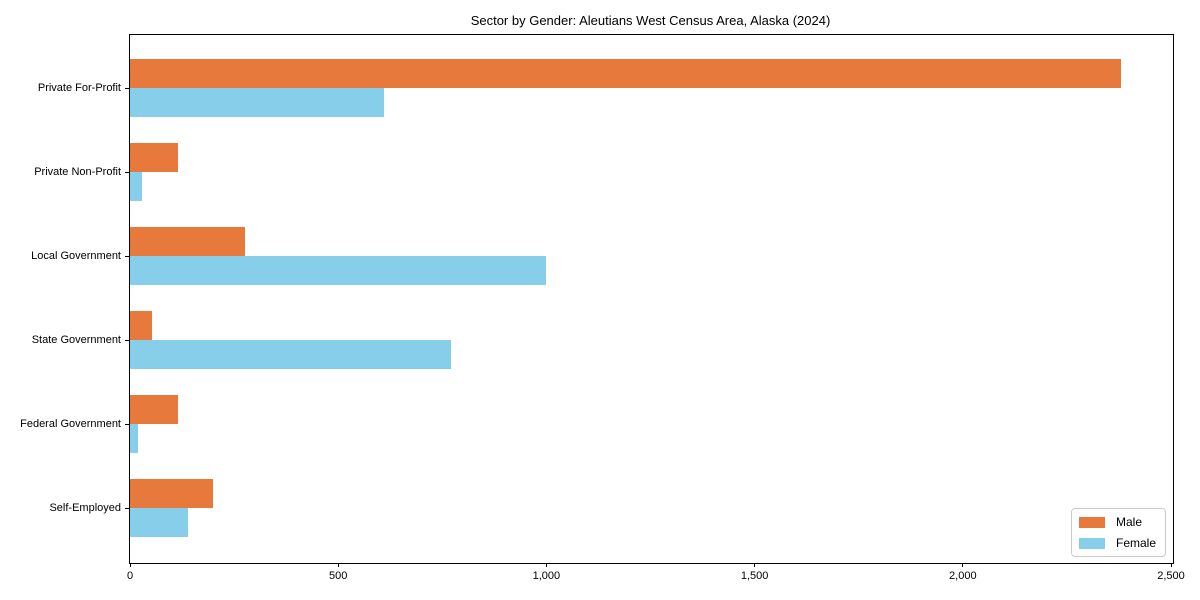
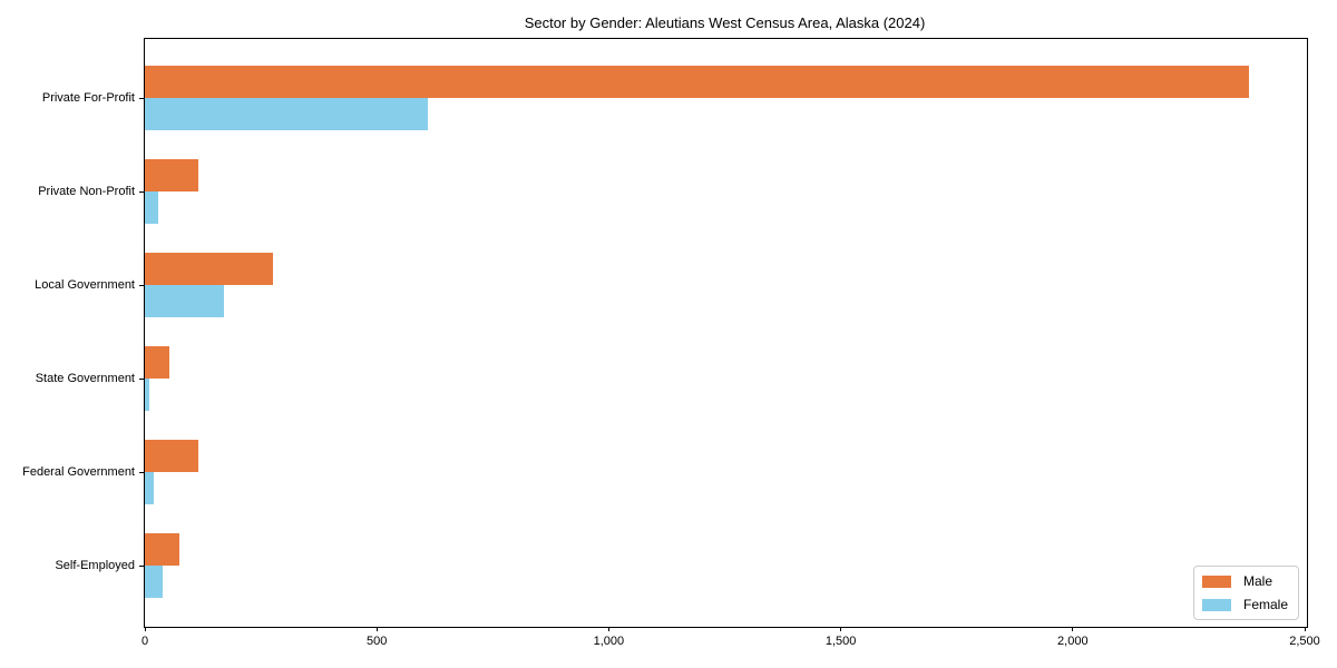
Female/Local Government: 1000 -> 170
Female/State Government: 770 -> 10
Male/Self-Employed: 200 -> 80
Female/Self-Employed: 140 -> 40
